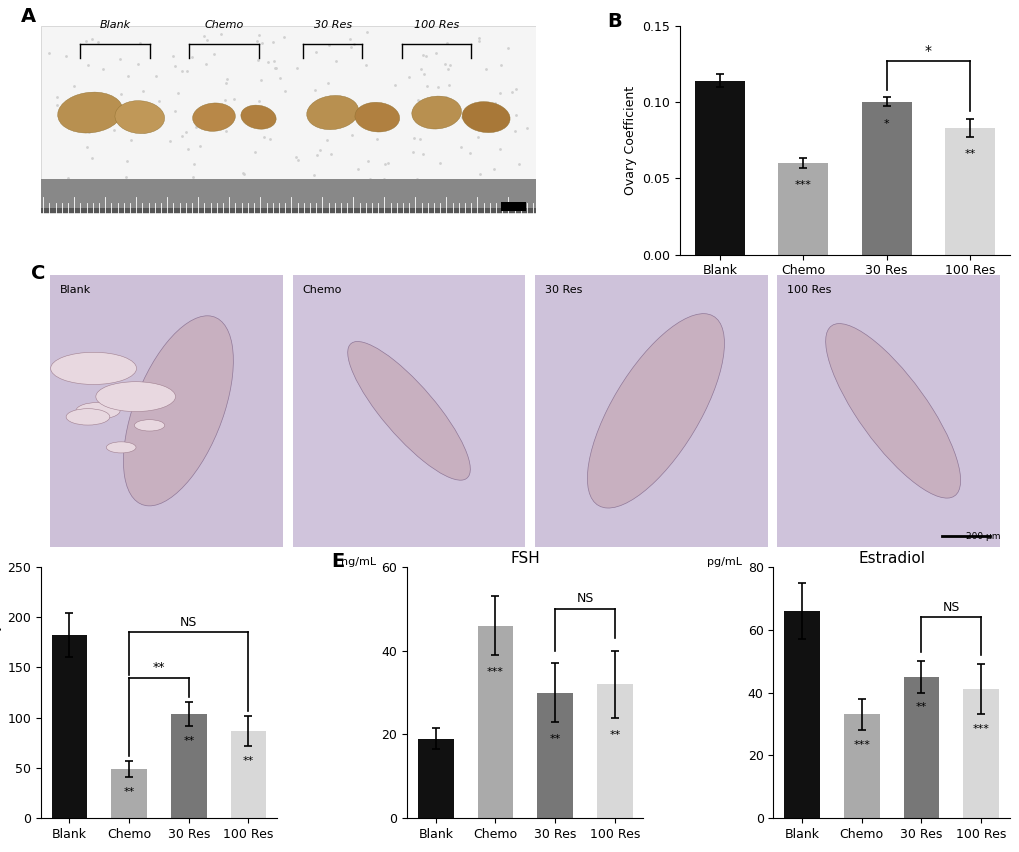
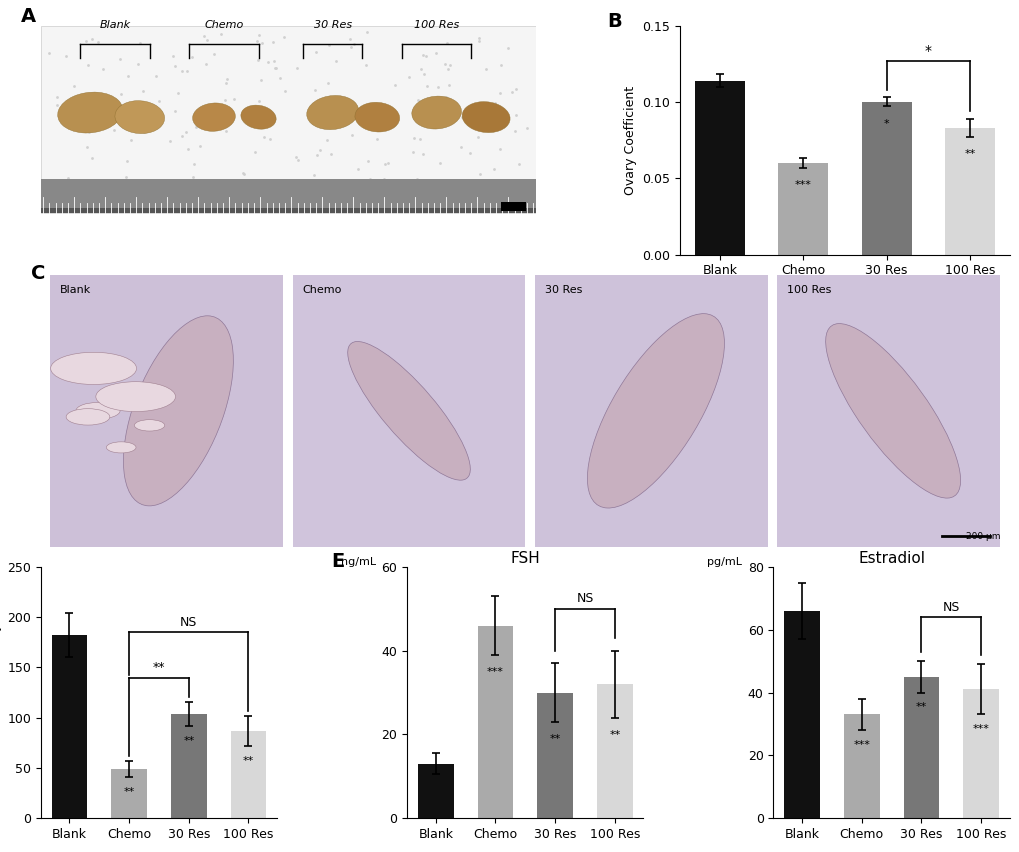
FSH/Blank: 19 -> 13
